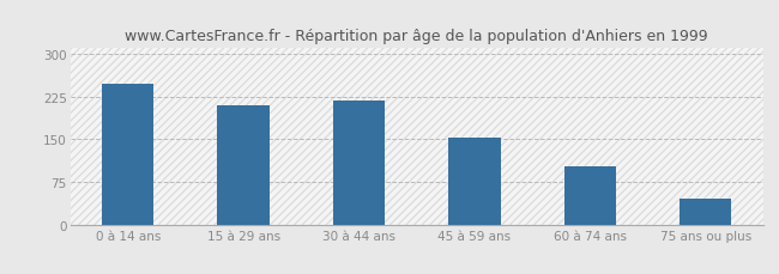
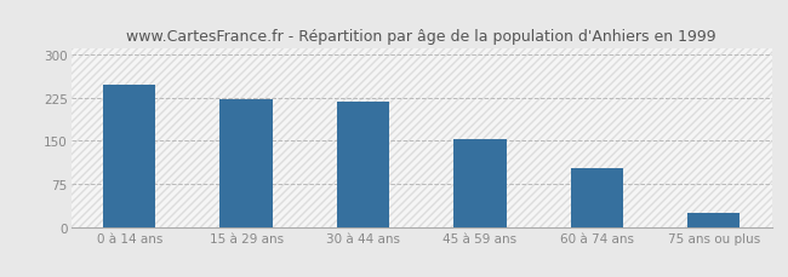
15 à 29 ans: 210 -> 223
75 ans ou plus: 45 -> 25
